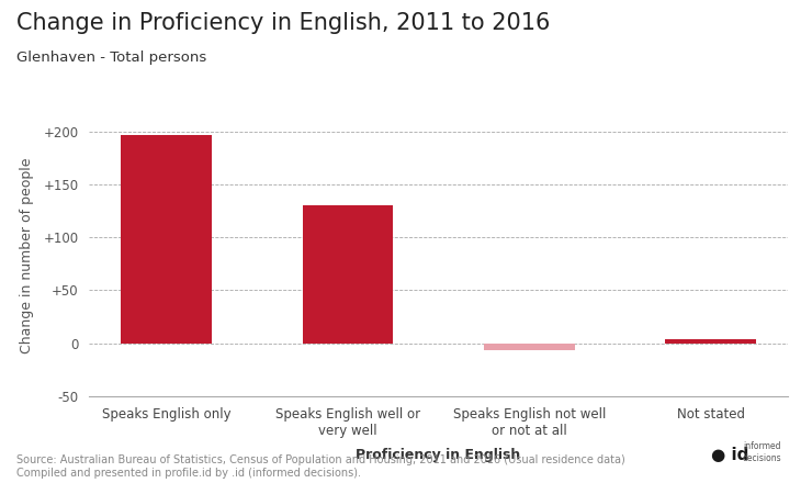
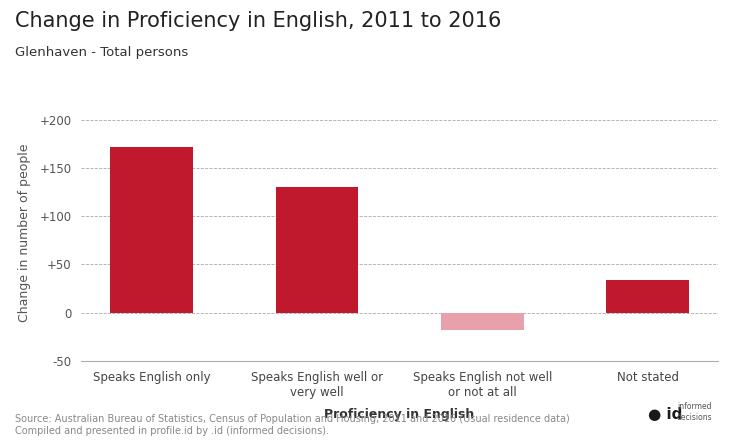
Speaks English only: 197 -> 172
Speaks English not well or not at all: -7 -> -18
Not stated: 4 -> 34
